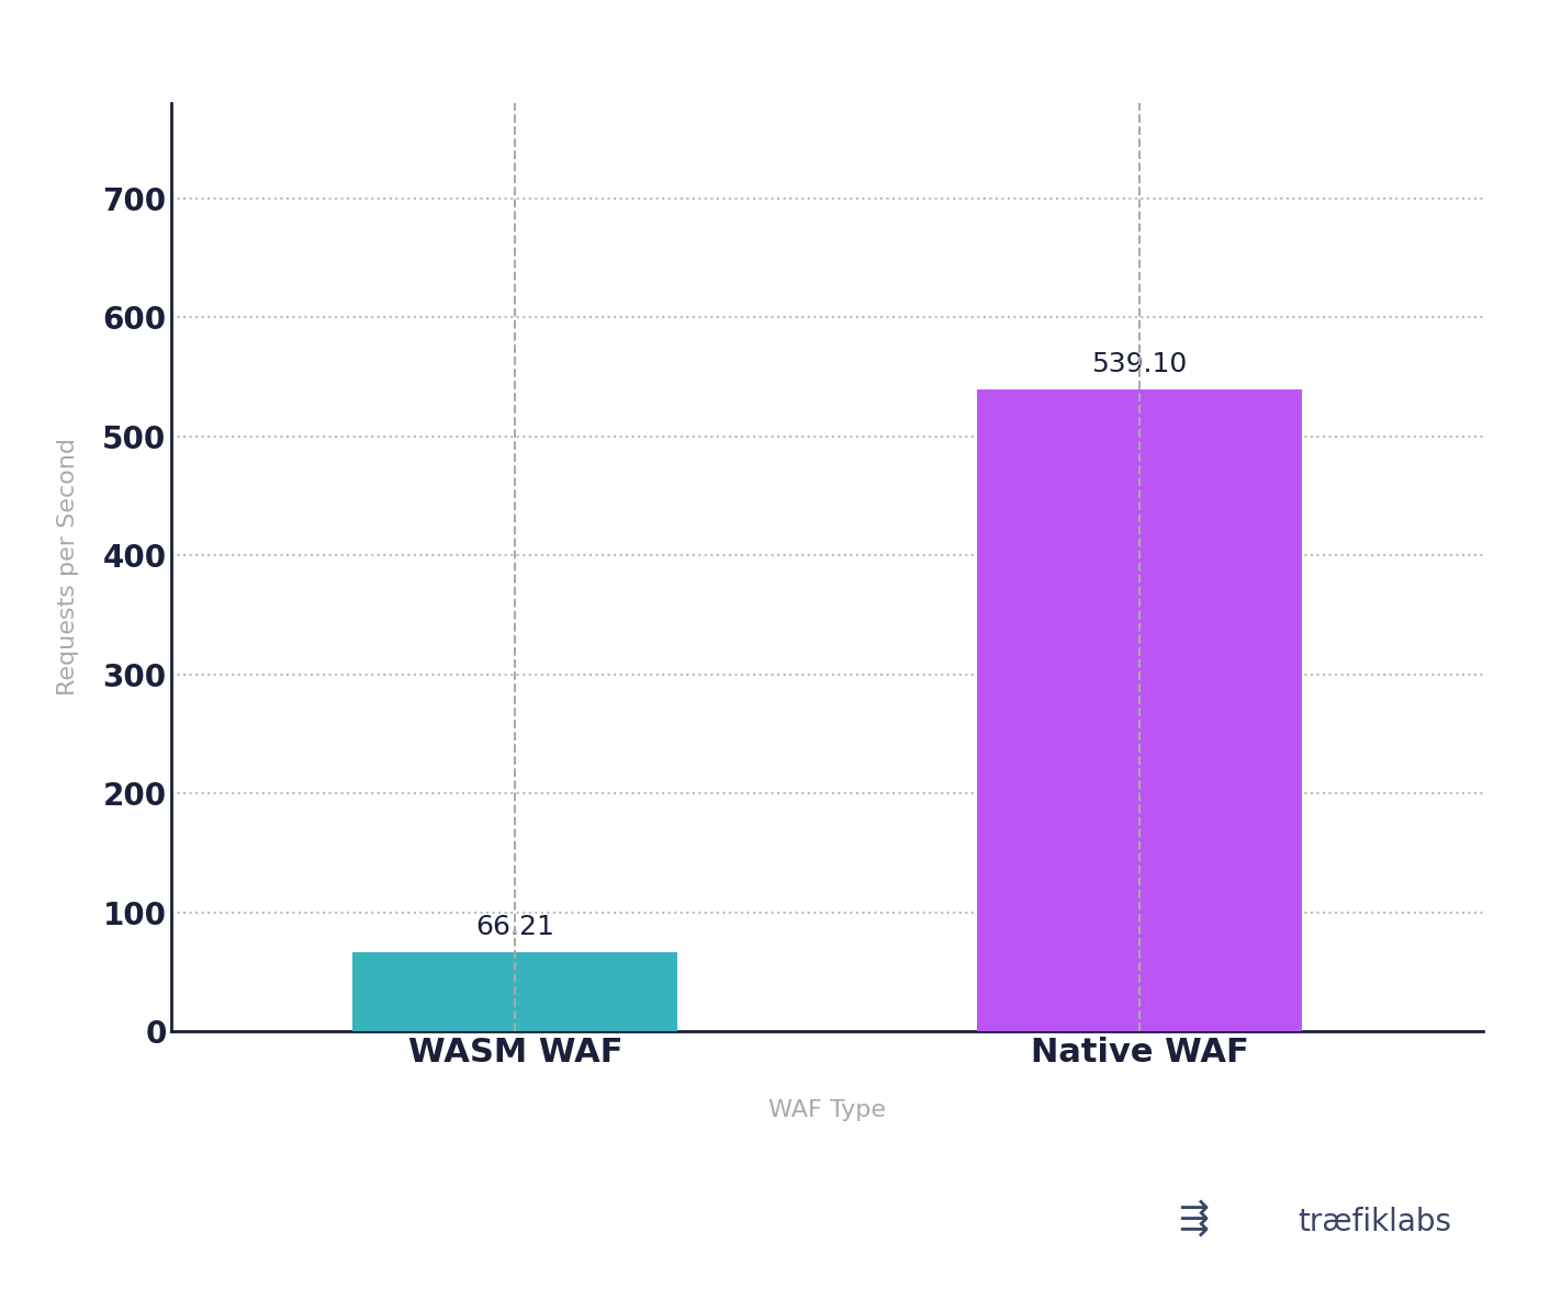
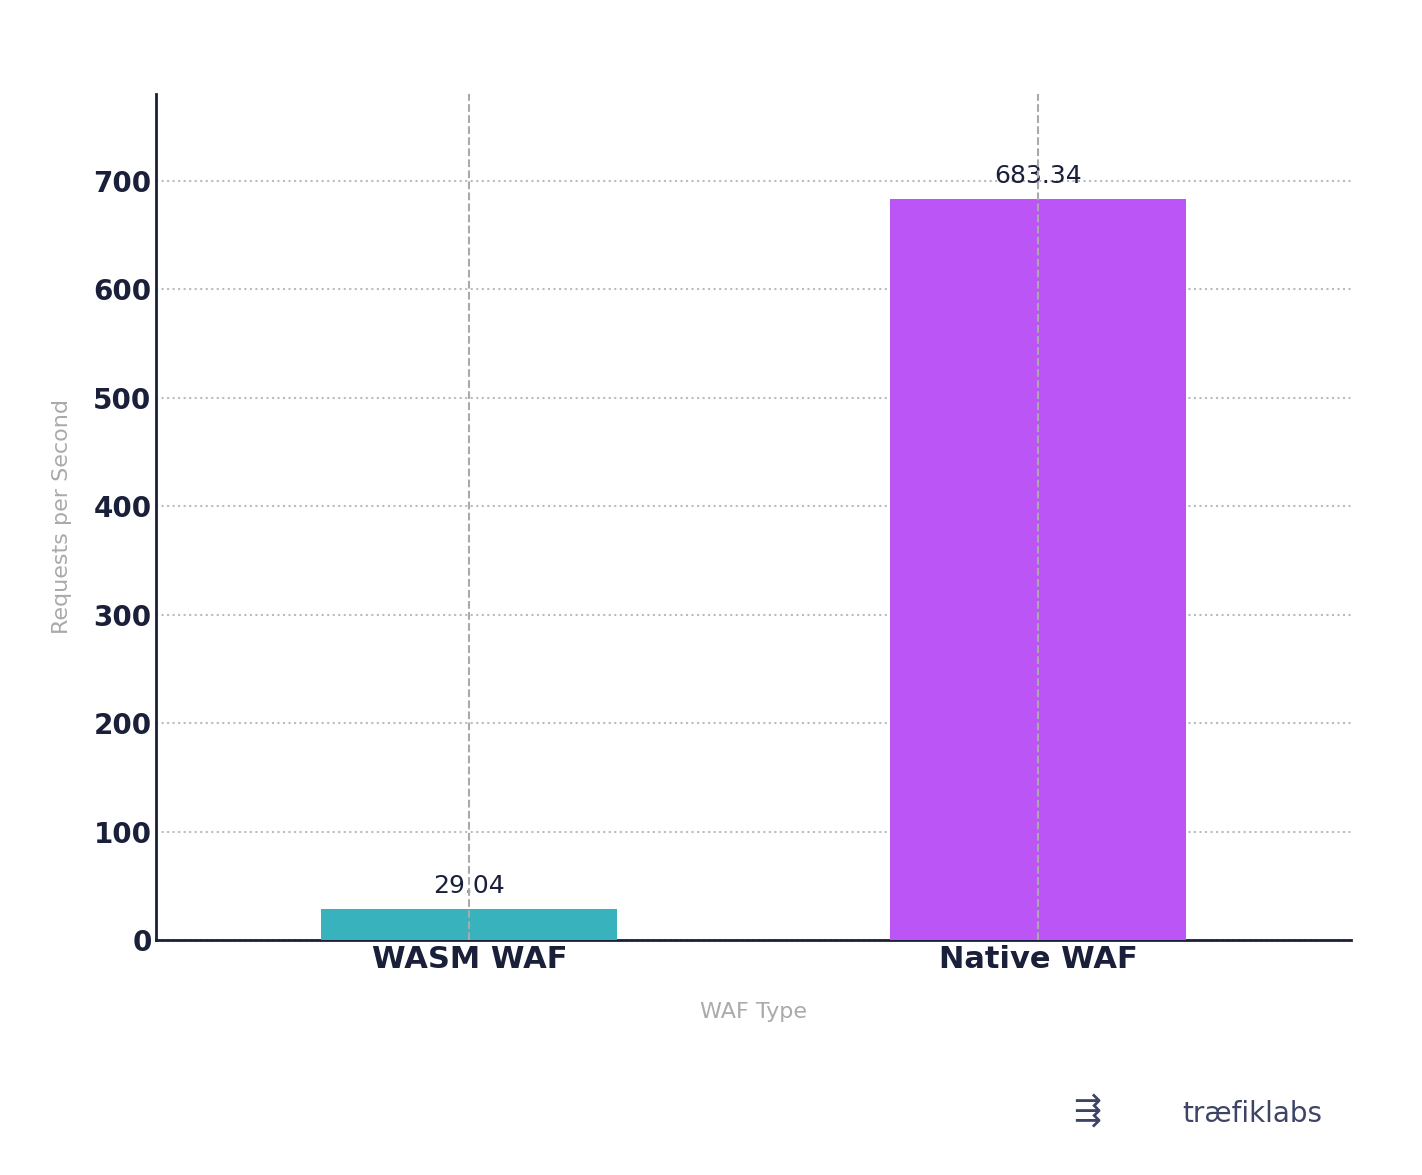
WASM WAF: 66.21 -> 29.04
Native WAF: 539.10 -> 683.34
